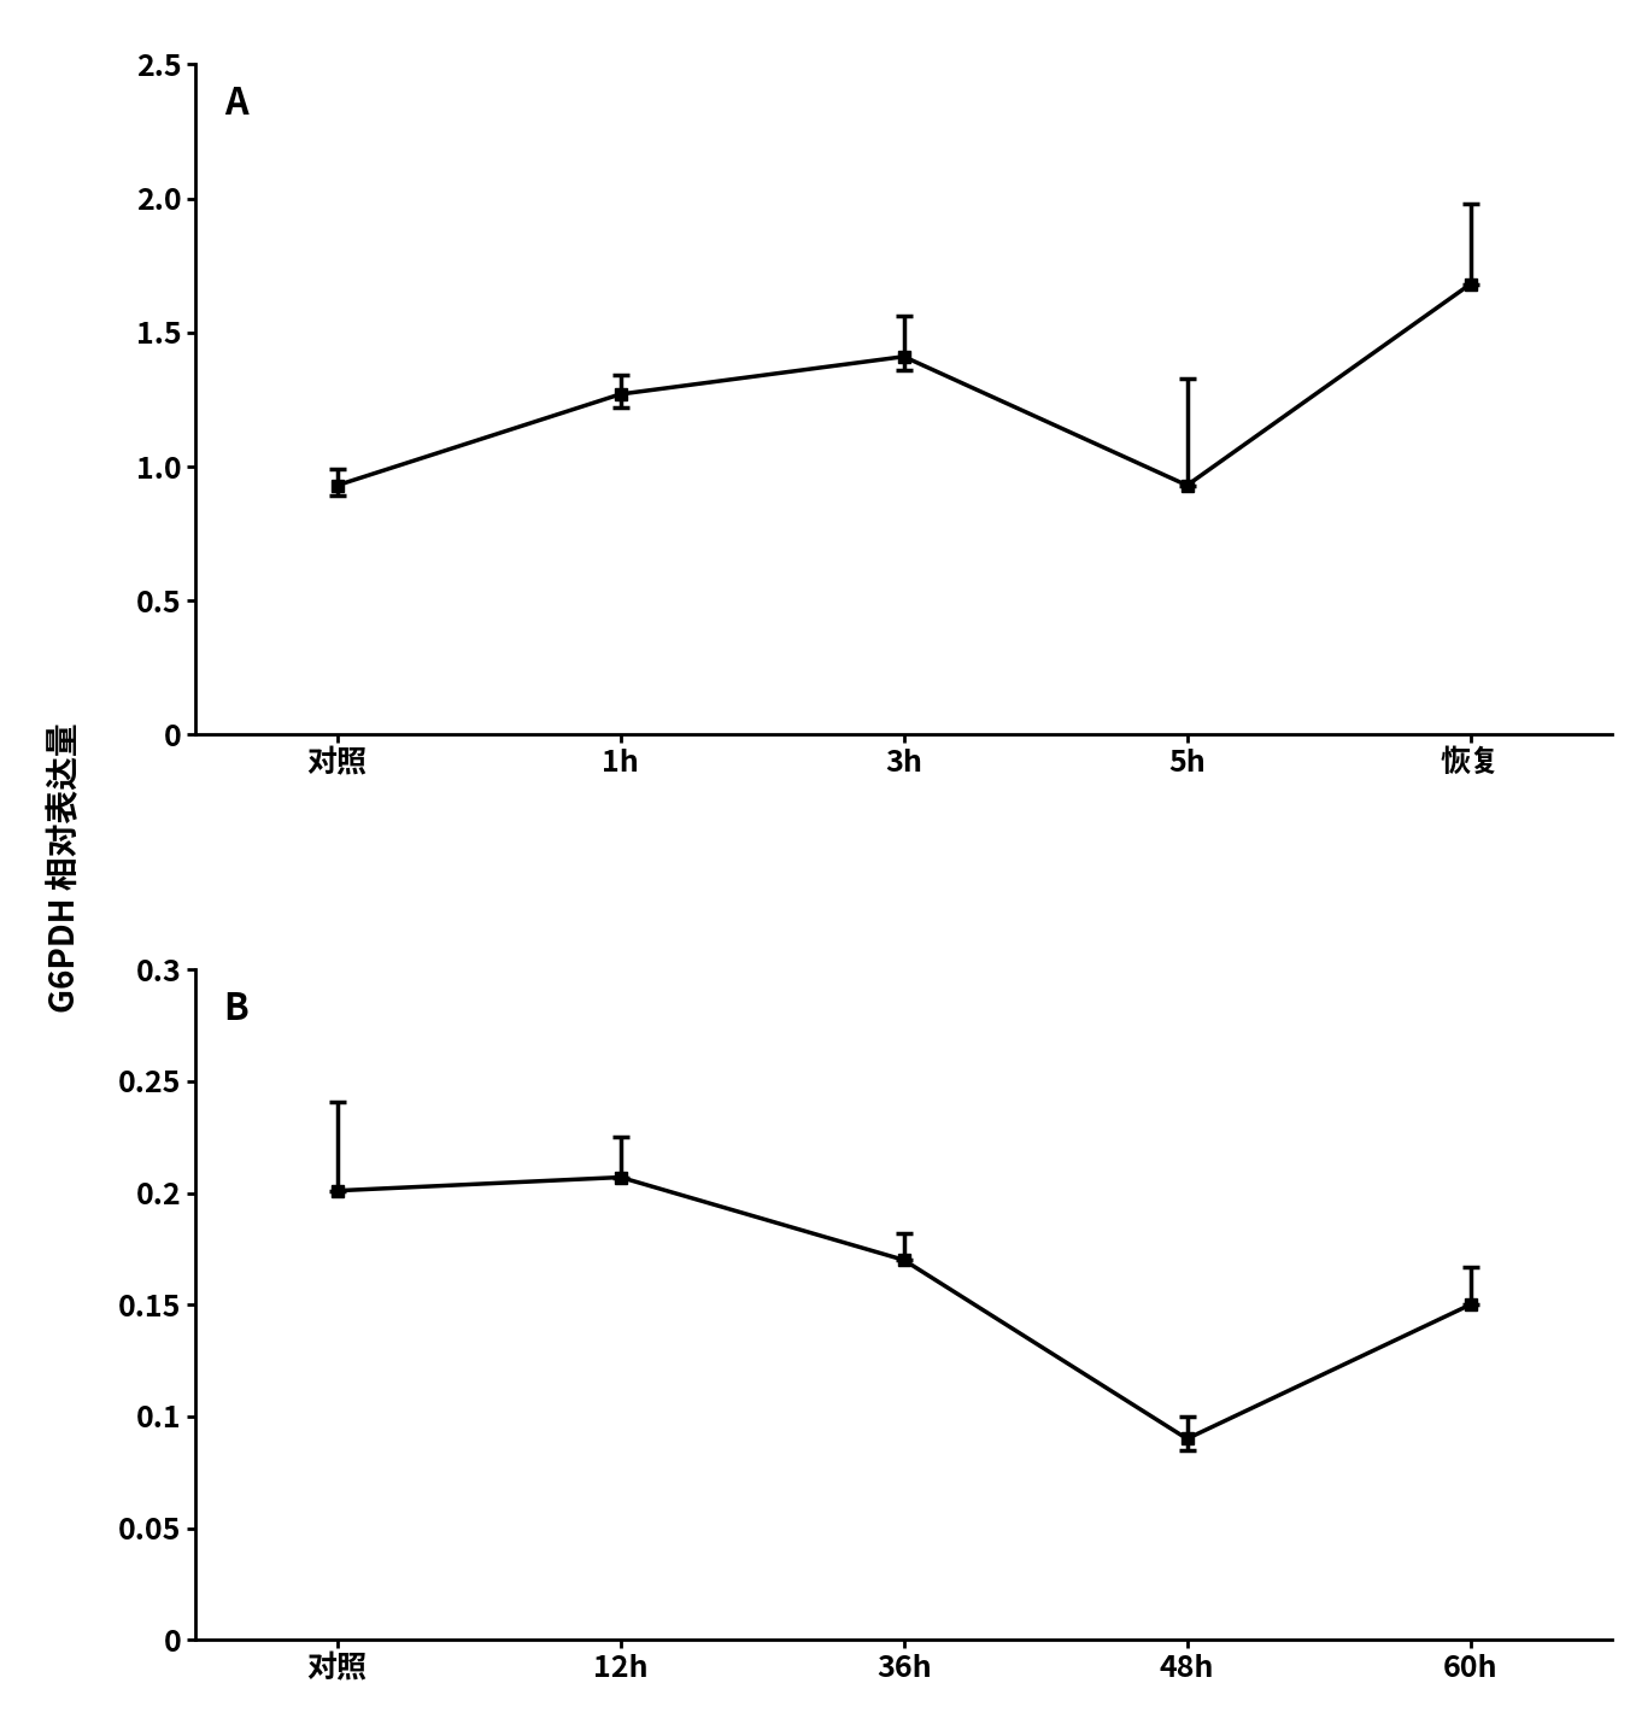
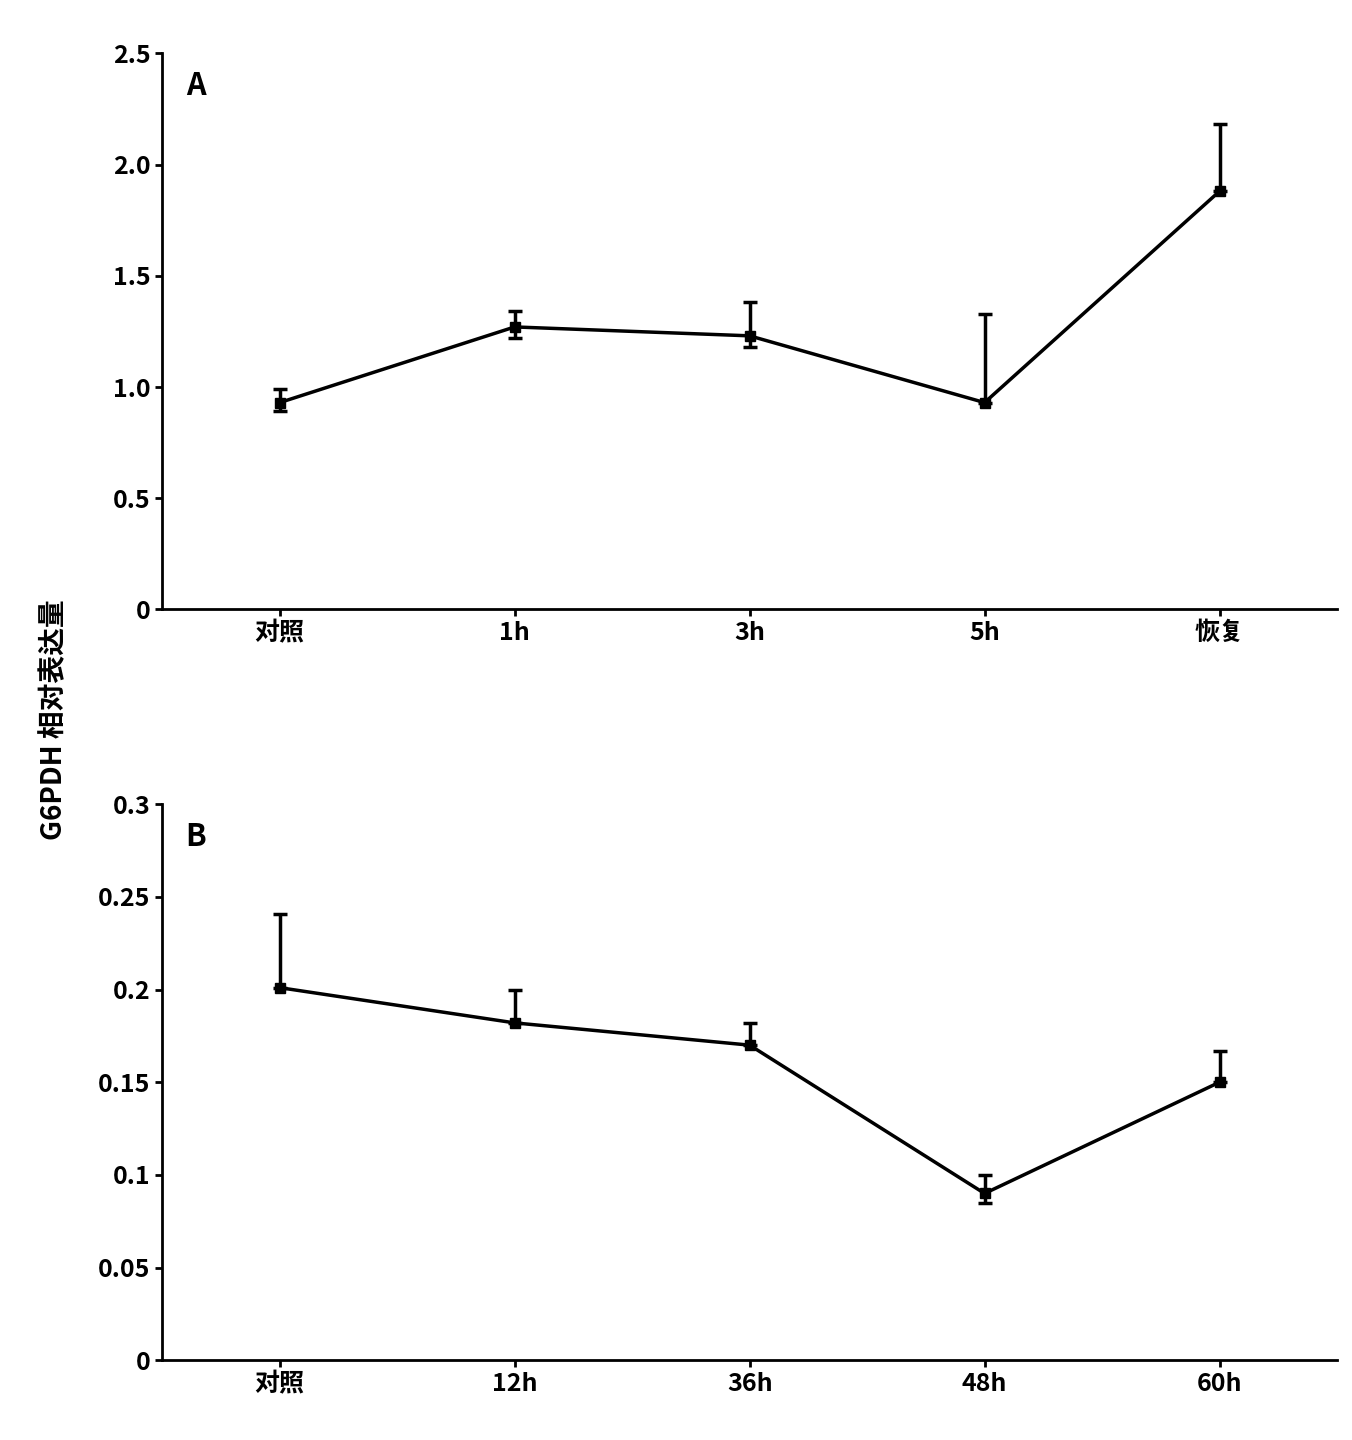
3h: 1.41 -> 1.23
恢复: 1.68 -> 1.88
12h: 0.207 -> 0.182
